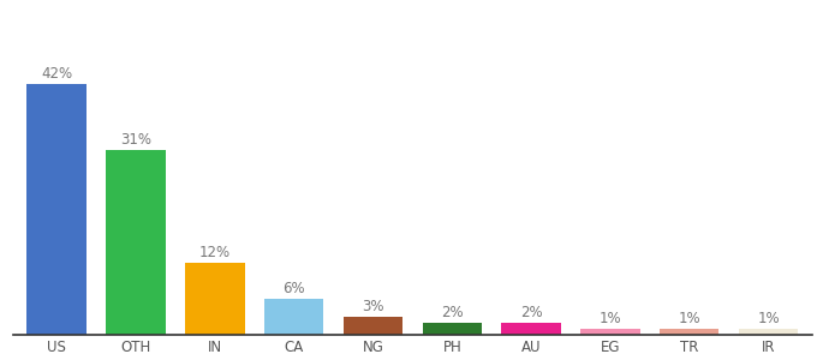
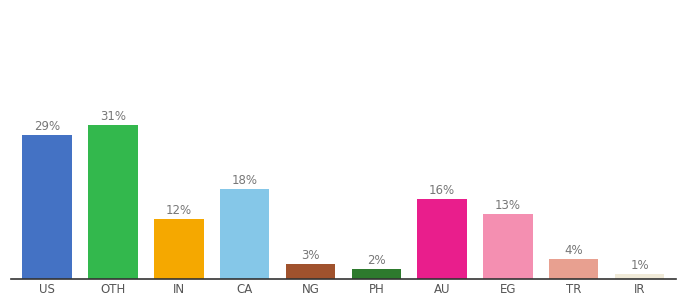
US: 42% -> 29%
CA: 6% -> 18%
AU: 2% -> 16%
EG: 1% -> 13%
TR: 1% -> 4%
